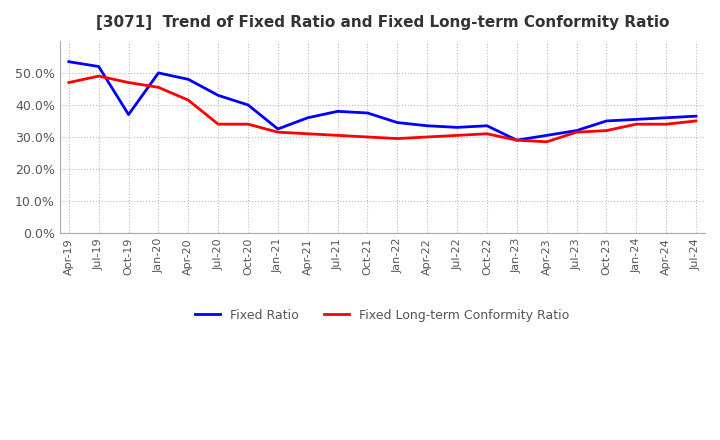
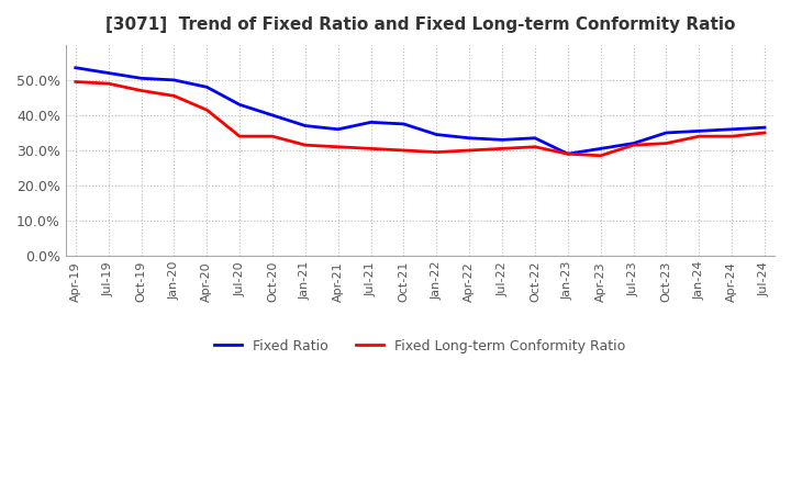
Fixed Long-term Conformity Ratio/Apr-19: 47.0% -> 49.5%
Fixed Ratio/Oct-19: 37.0% -> 50.5%
Fixed Ratio/Jan-21: 32.5% -> 37.0%
